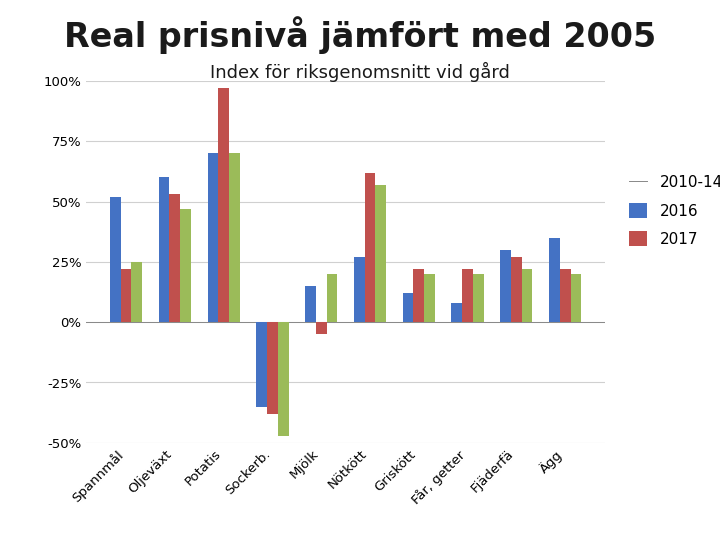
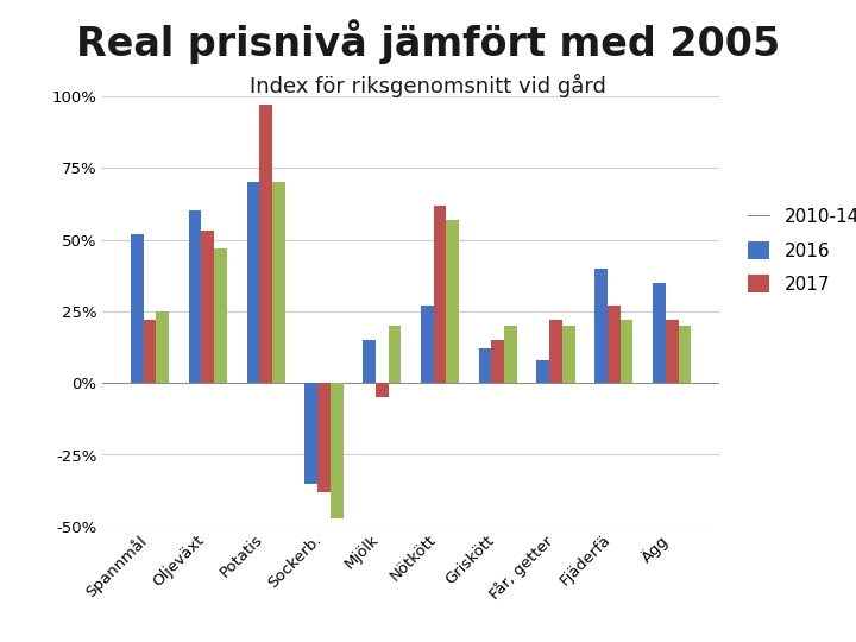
2017/Griskött: 22% -> 15%
2016/Fjäderfä: 30% -> 40%
